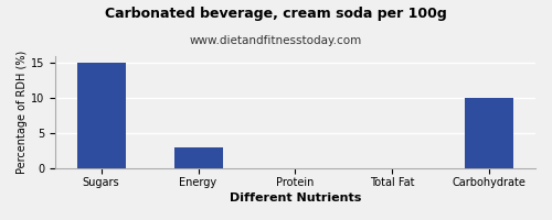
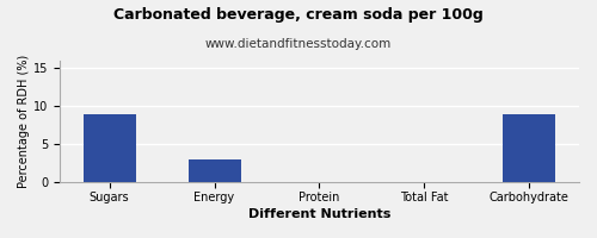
Sugars: 15 -> 9
Carbohydrate: 10 -> 9
